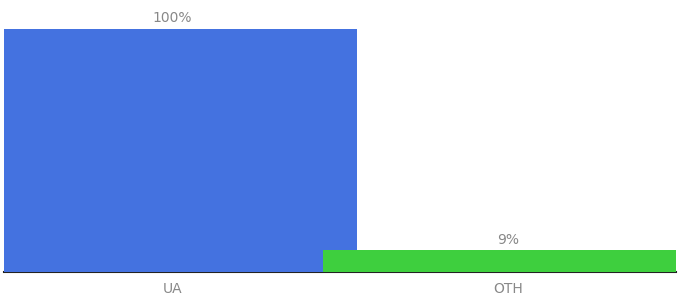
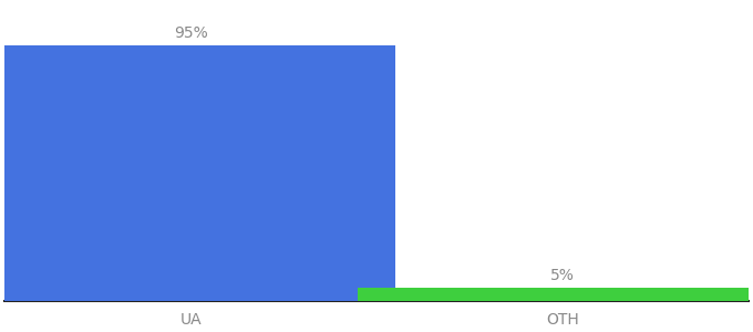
UA: 100% -> 95%
OTH: 9% -> 5%
